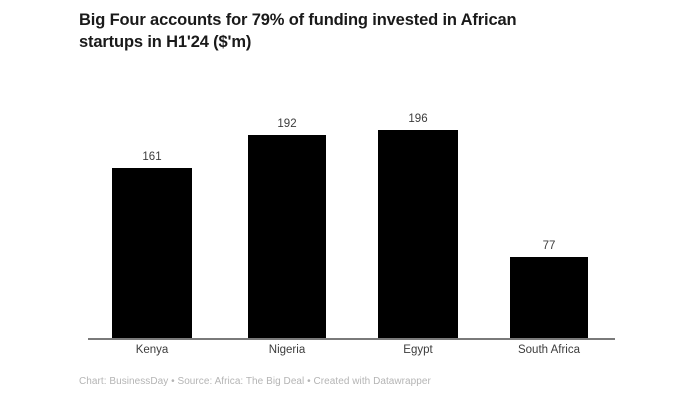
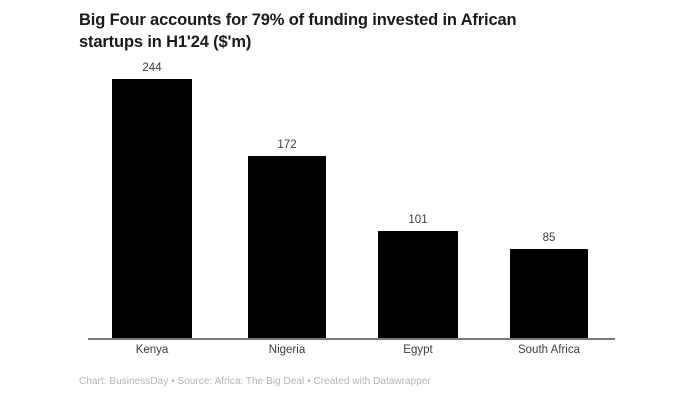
Kenya: 161 -> 244
Nigeria: 192 -> 172
Egypt: 196 -> 101
South Africa: 77 -> 85
